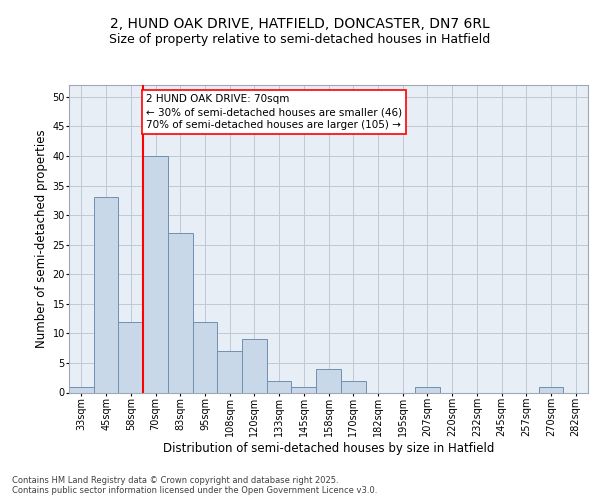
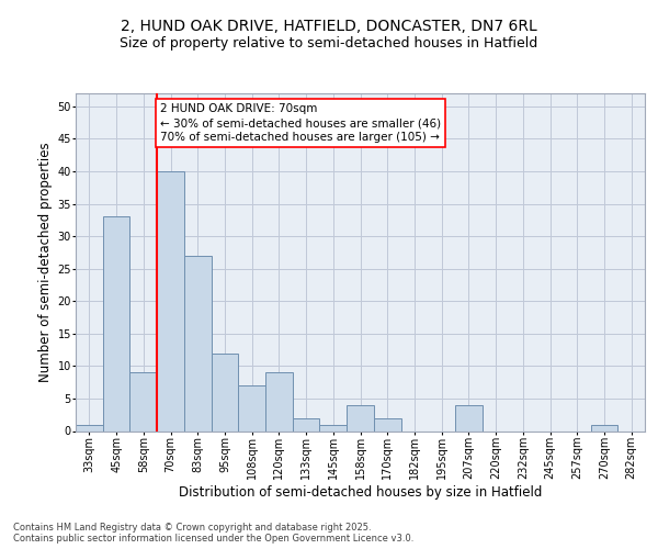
58sqm: 12 -> 9
207sqm: 1 -> 4
